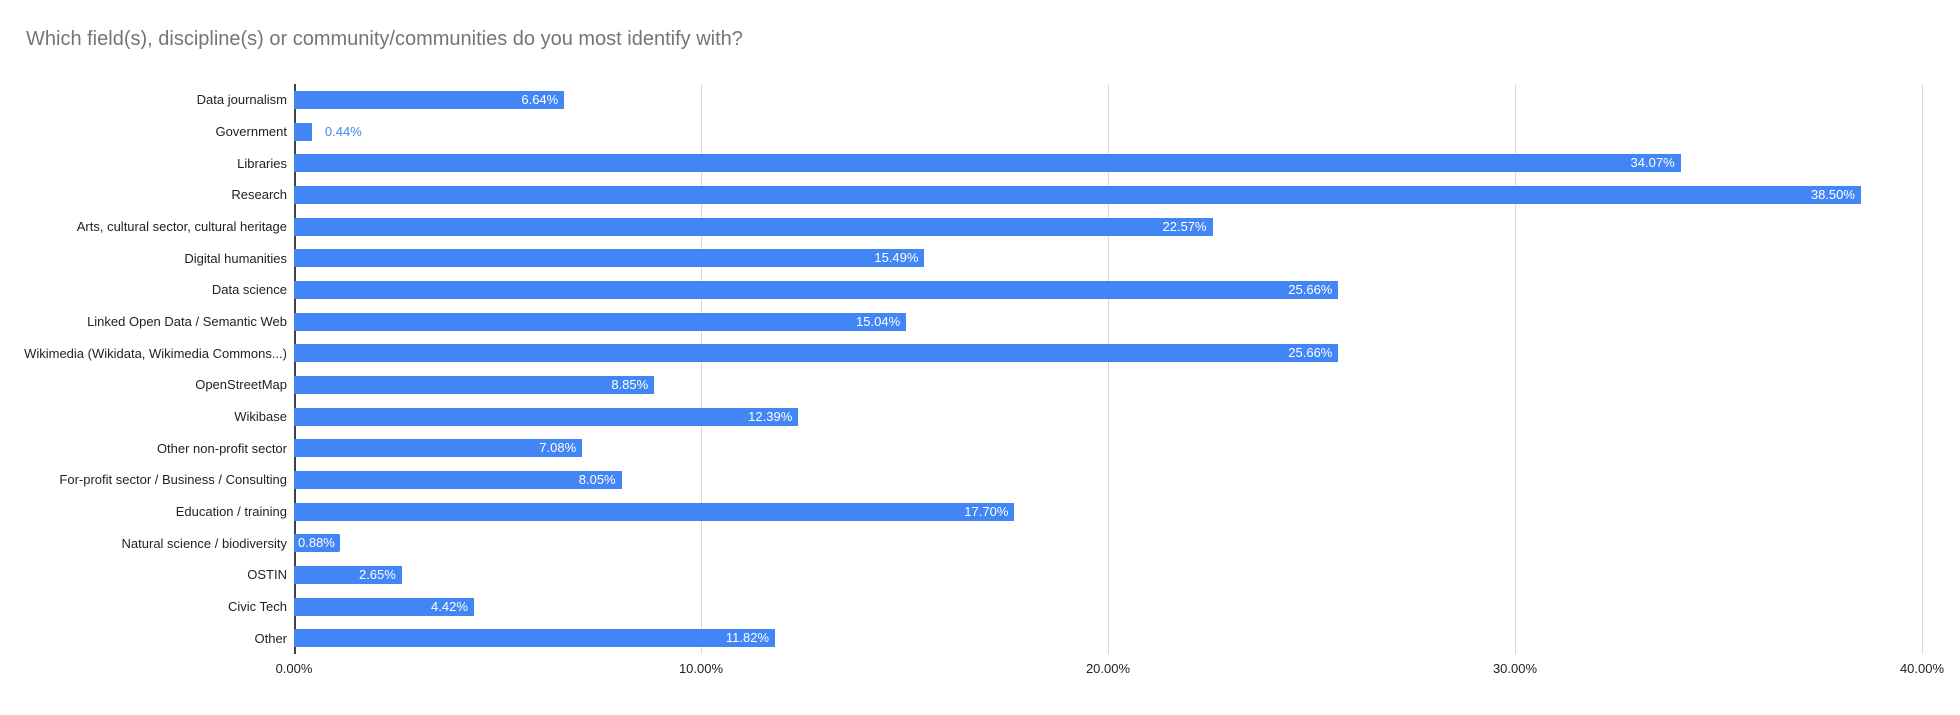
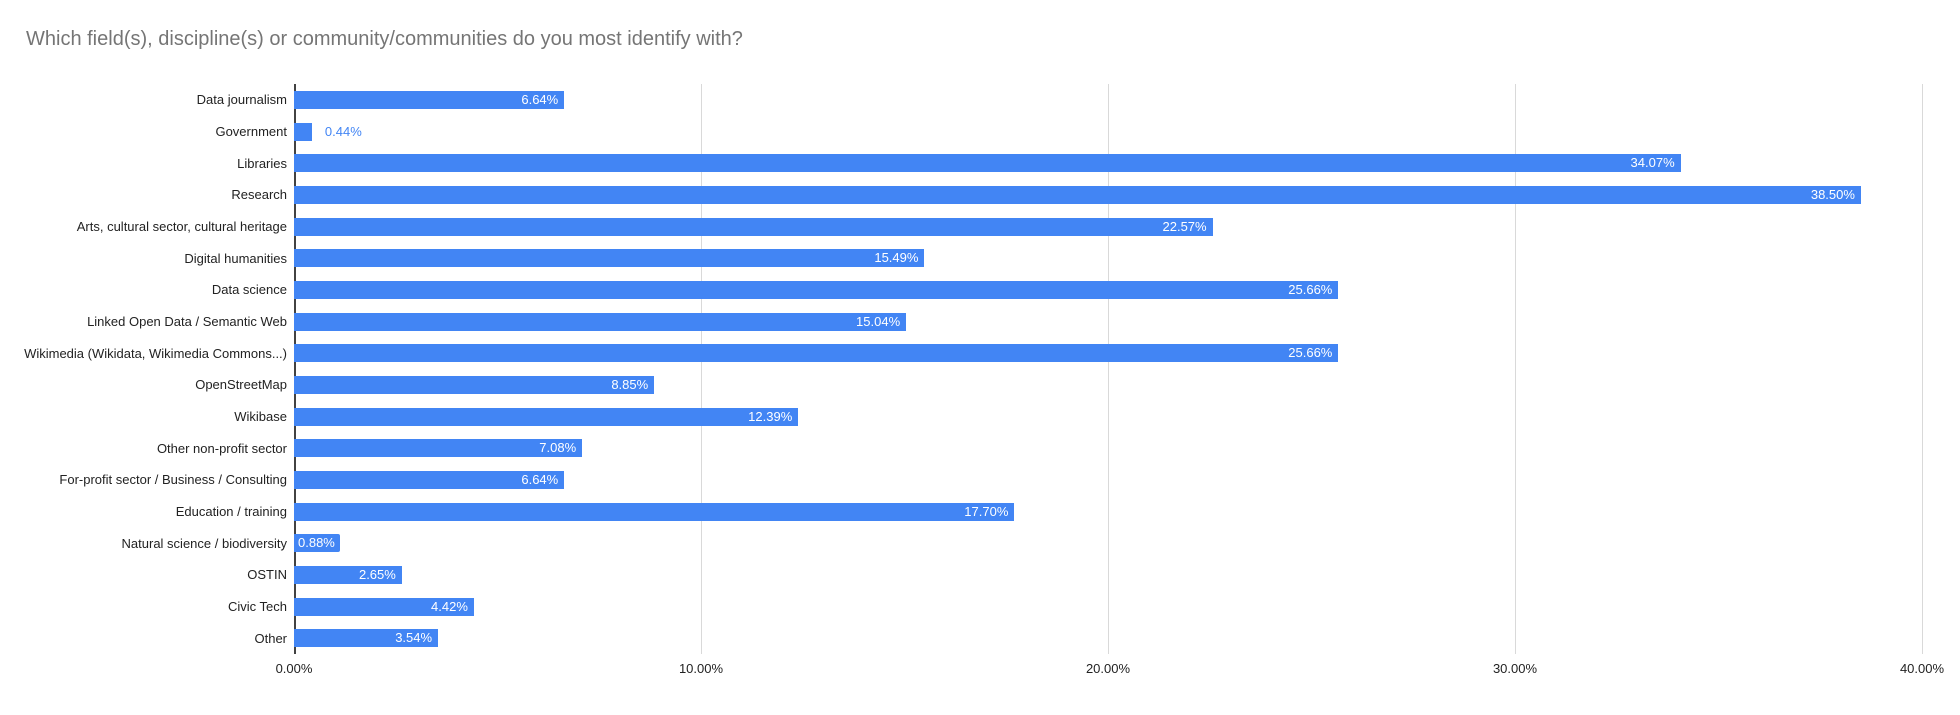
For-profit sector / Business / Consulting: 8.05% -> 6.64%
Other: 11.82% -> 3.54%
